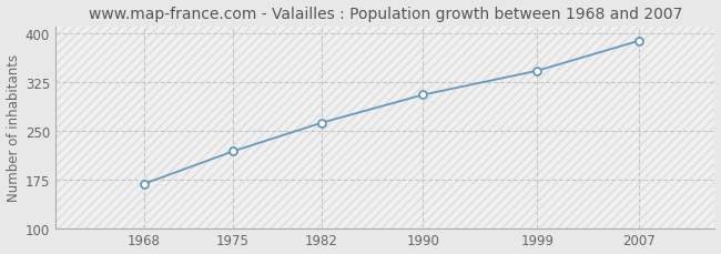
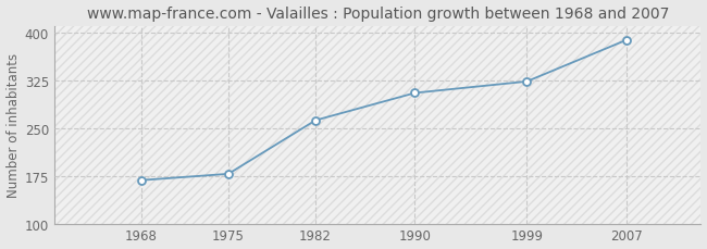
1975: 218 -> 178
1999: 342 -> 323
